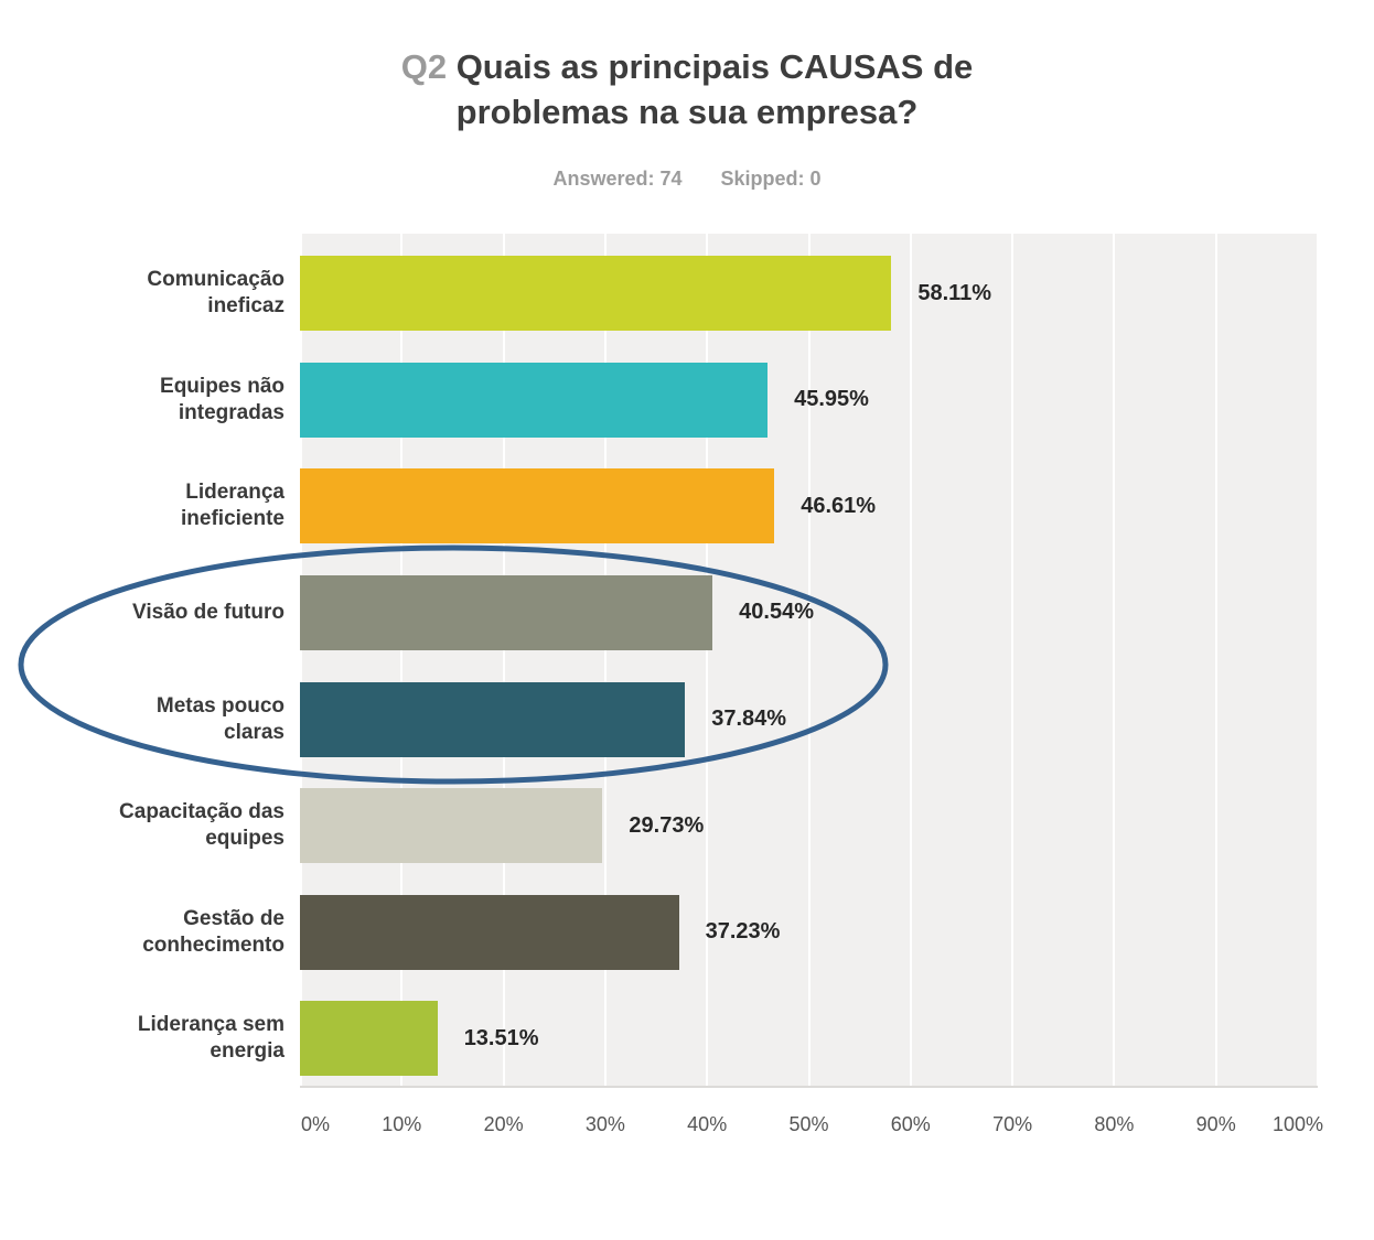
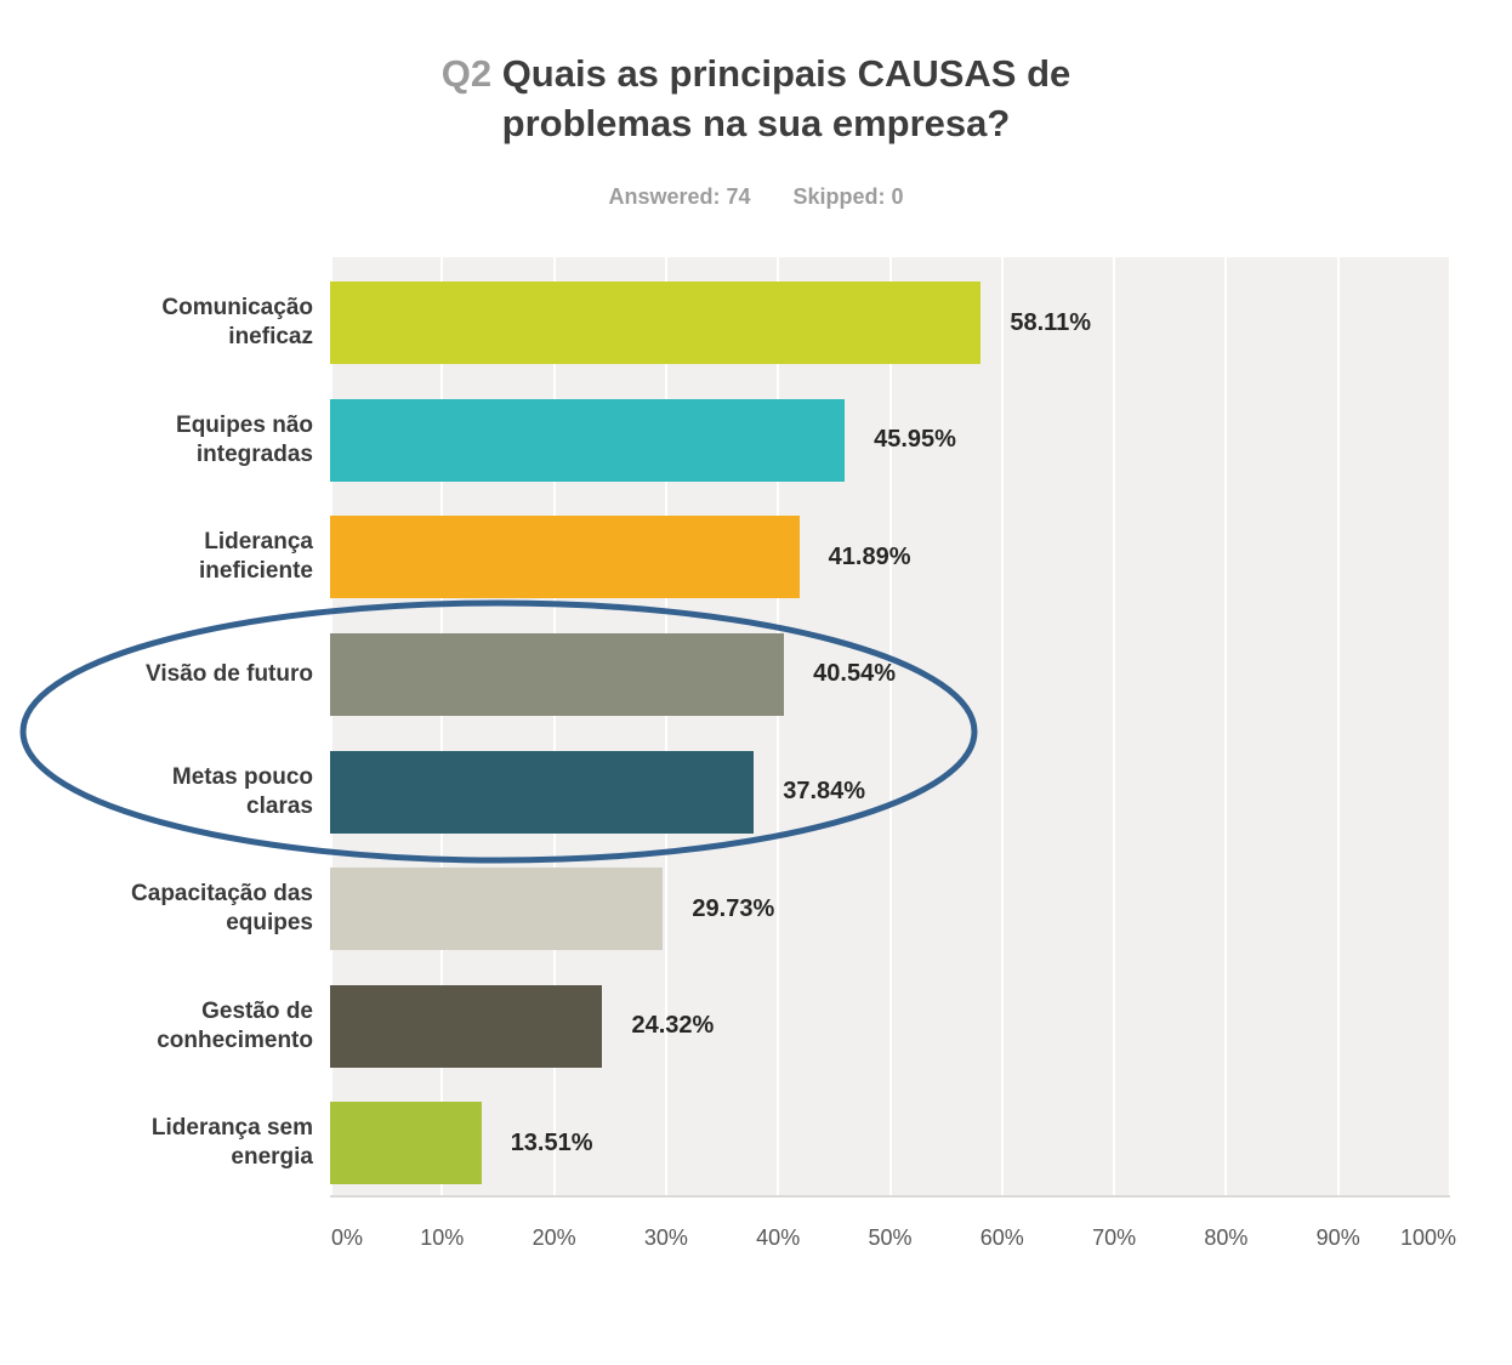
Liderança ineficiente: 46.61% -> 41.89%
Gestão de conhecimento: 37.23% -> 24.32%
